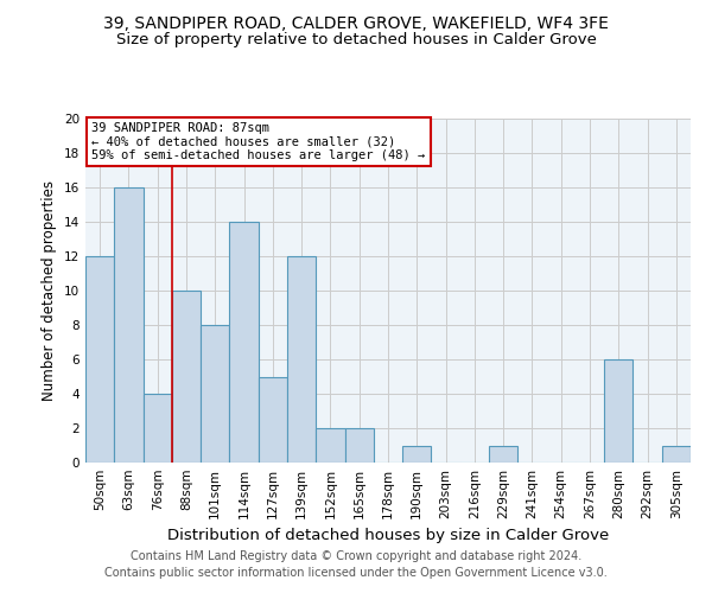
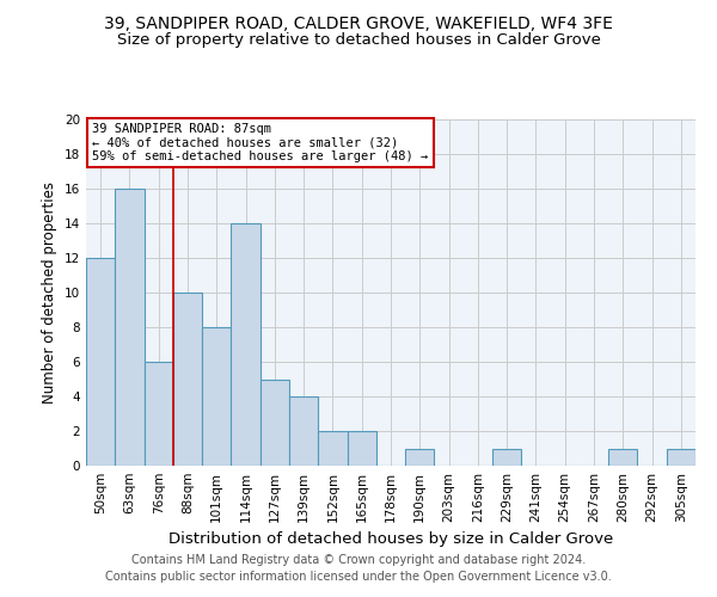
76sqm: 4 -> 6
139sqm: 12 -> 4
280sqm: 6 -> 1
